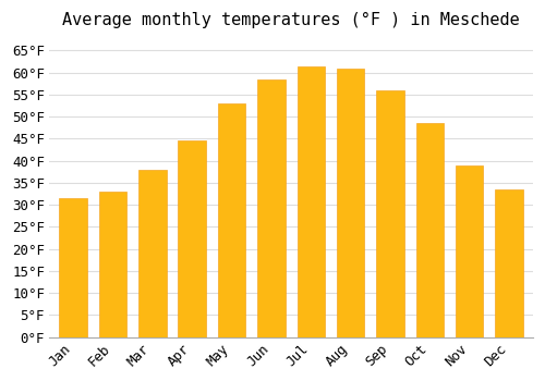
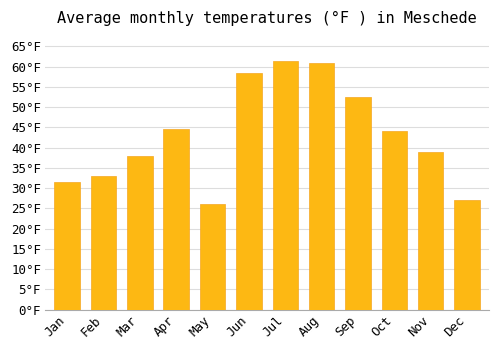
May: 53.0°F -> 26.0°F
Sep: 56.0°F -> 52.5°F
Oct: 48.5°F -> 44.0°F
Dec: 33.5°F -> 27.0°F
